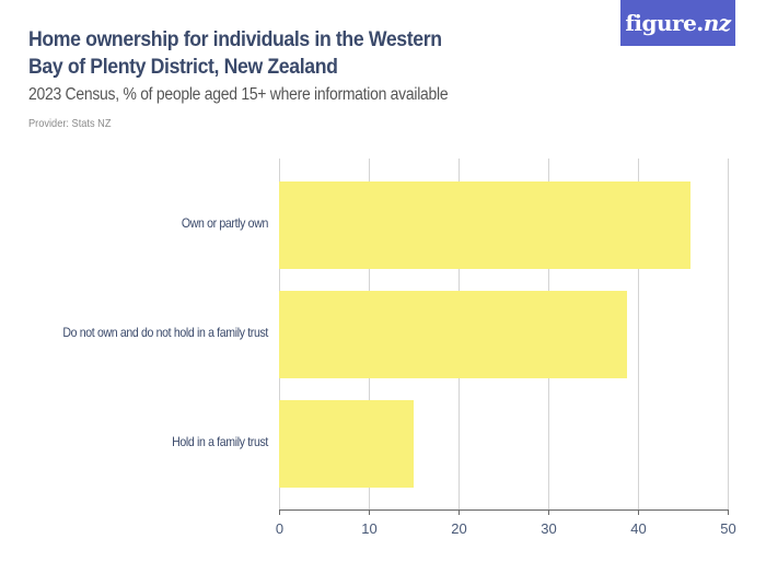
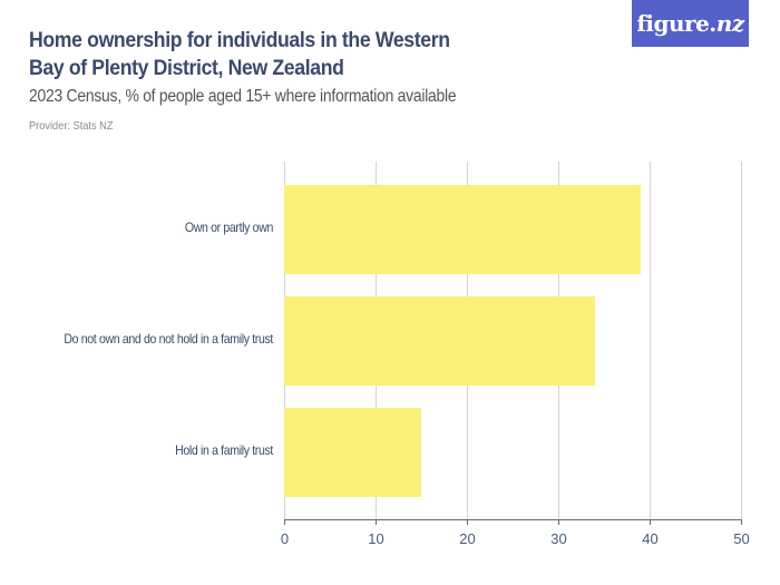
Own or partly own: 46 -> 39
Do not own and do not hold in a family trust: 39 -> 34
